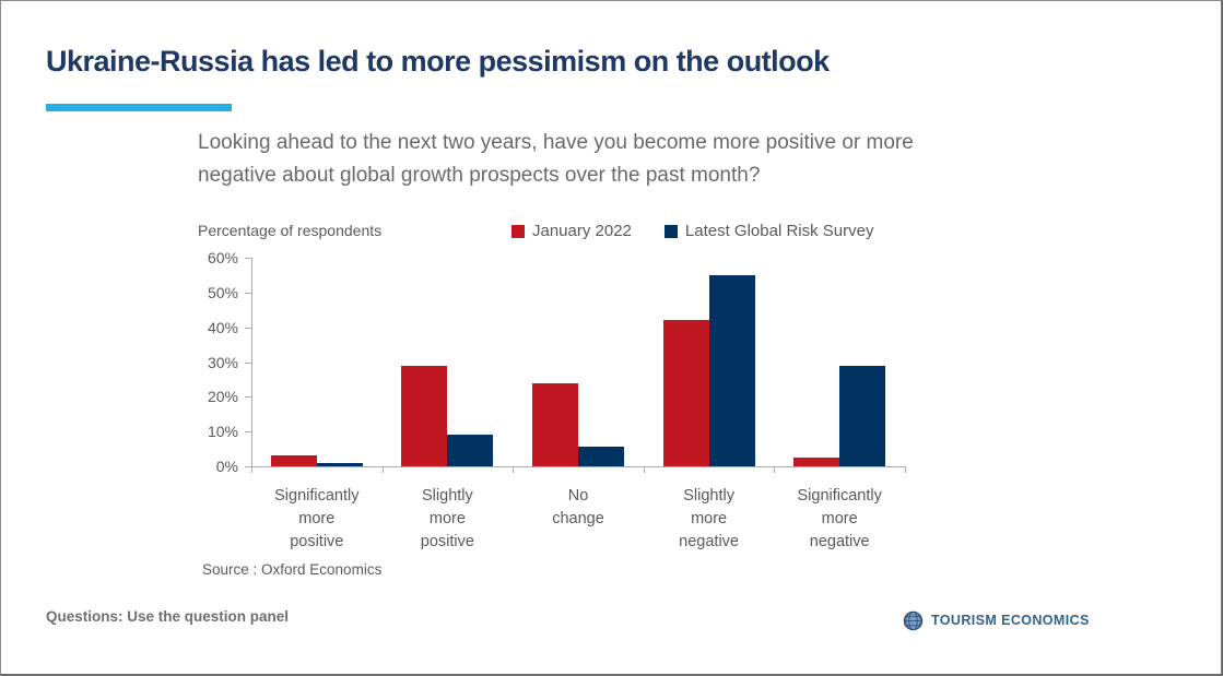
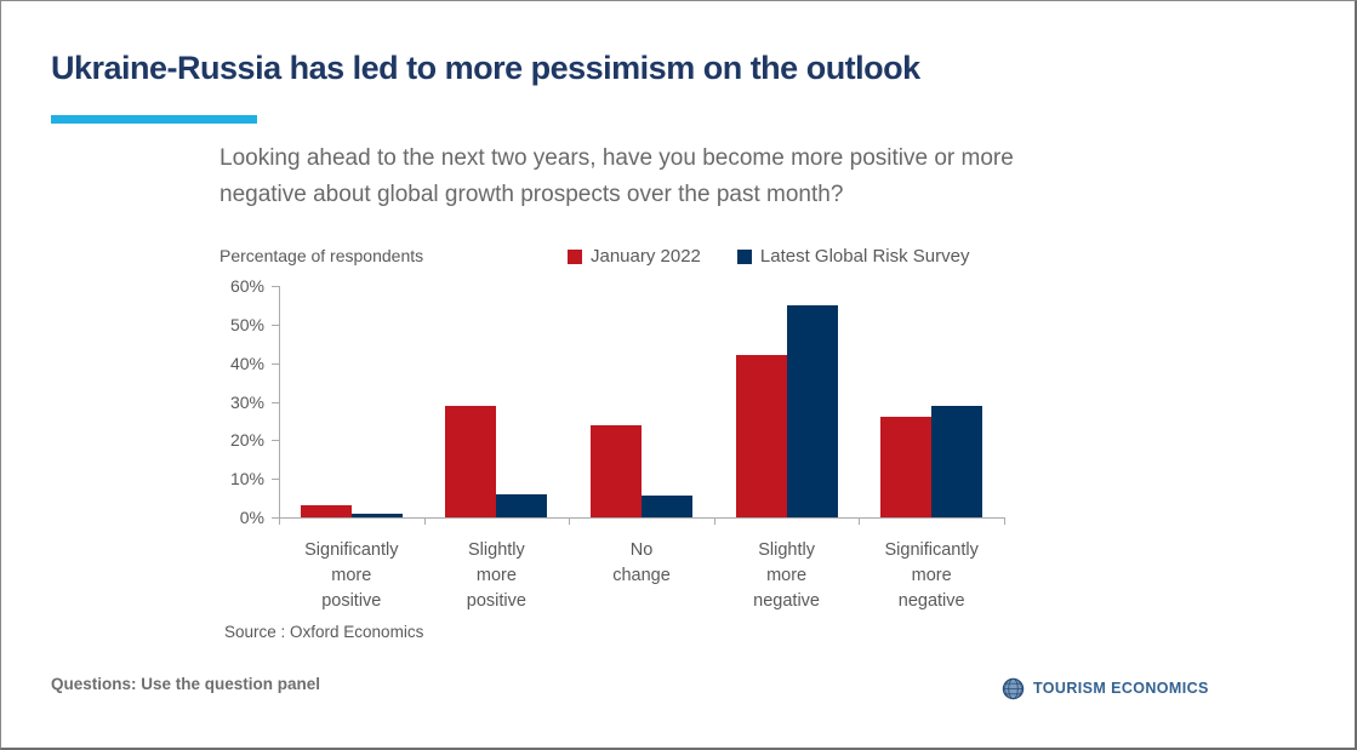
Latest Global Risk Survey/Slightly more positive: 9% -> 6%
January 2022/Significantly more negative: 2% -> 26%
